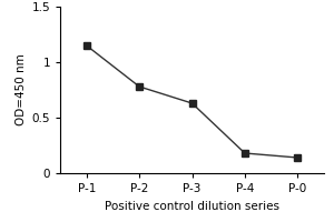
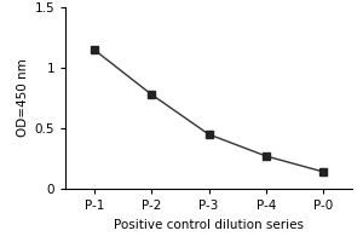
P-3: 0.63 -> 0.45
P-4: 0.18 -> 0.27
